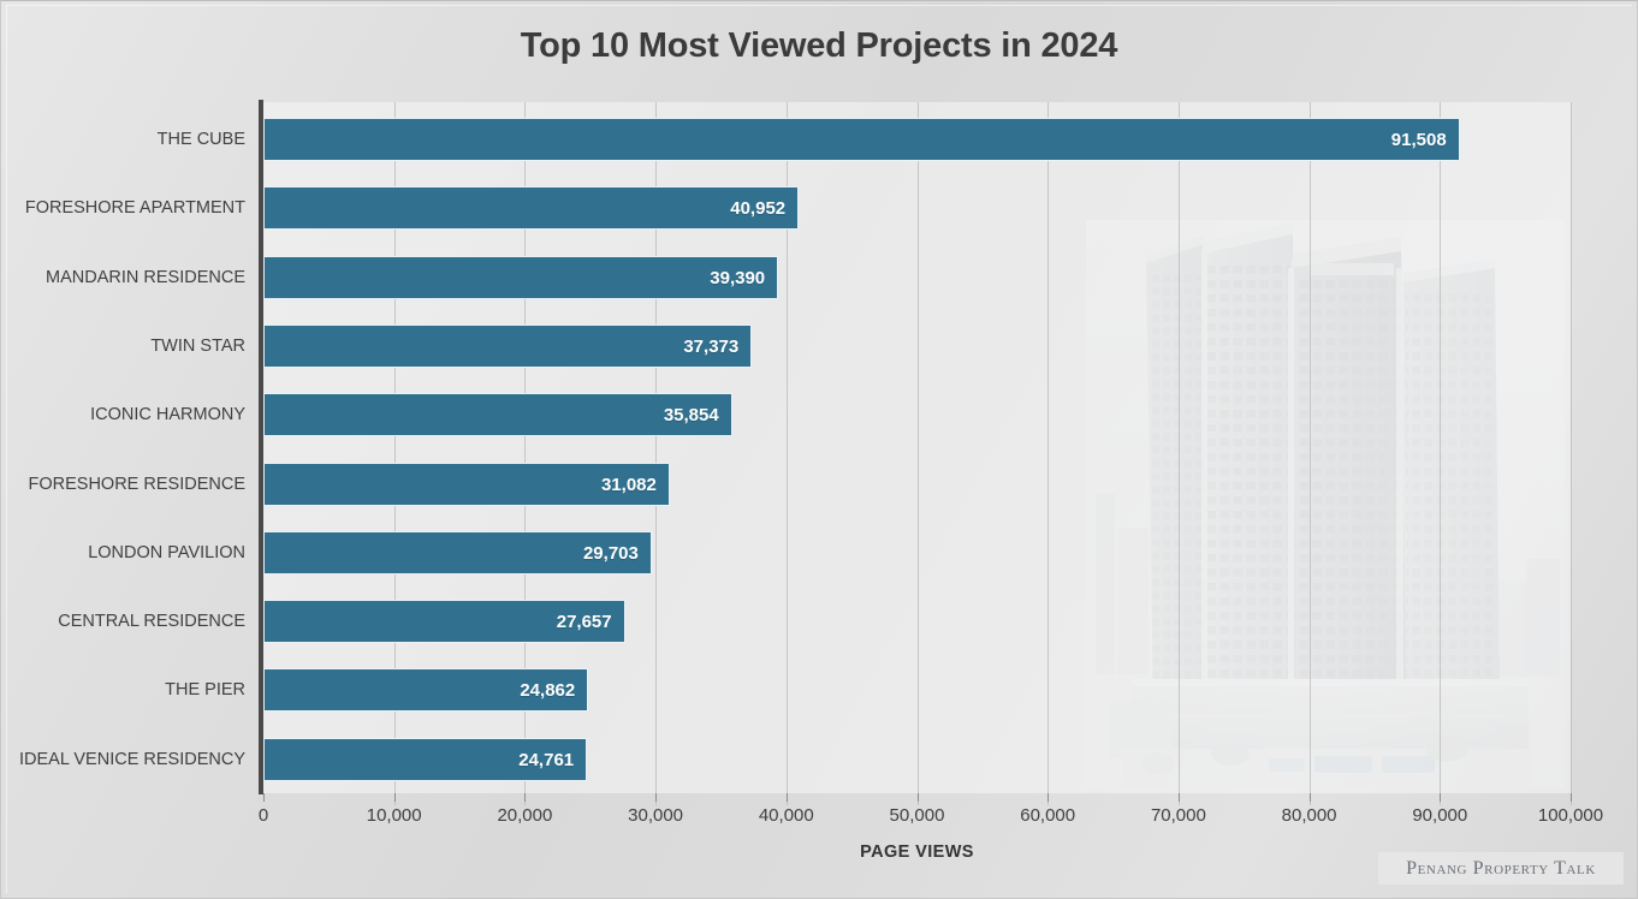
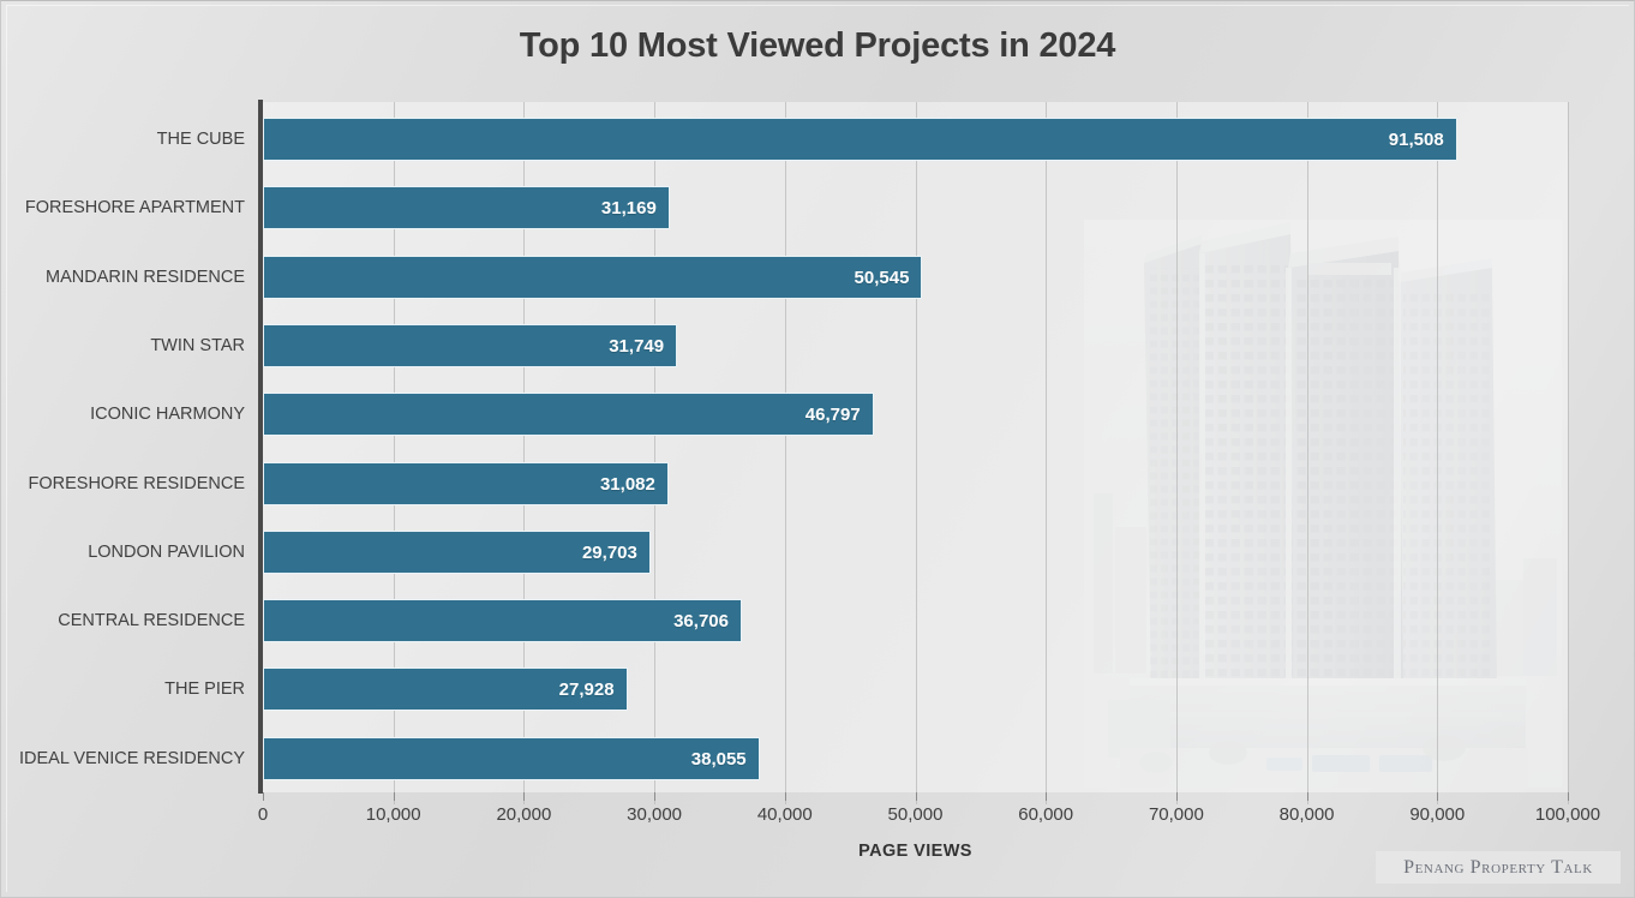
FORESHORE APARTMENT: 40,952 -> 31,169
MANDARIN RESIDENCE: 39,390 -> 50,545
TWIN STAR: 37,373 -> 31,749
ICONIC HARMONY: 35,854 -> 46,797
CENTRAL RESIDENCE: 27,657 -> 36,706
THE PIER: 24,862 -> 27,928
IDEAL VENICE RESIDENCY: 24,761 -> 38,055
